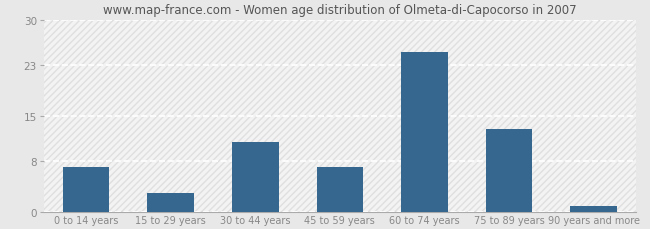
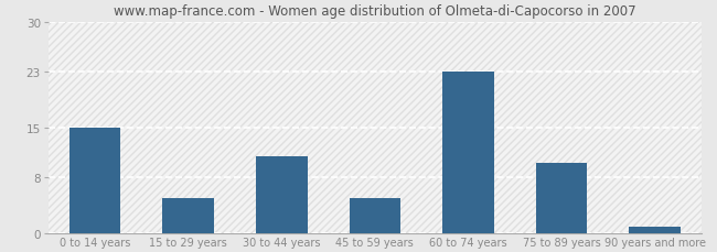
0 to 14 years: 7 -> 15
15 to 29 years: 3 -> 5
45 to 59 years: 7 -> 5
60 to 74 years: 25 -> 23
75 to 89 years: 13 -> 10
